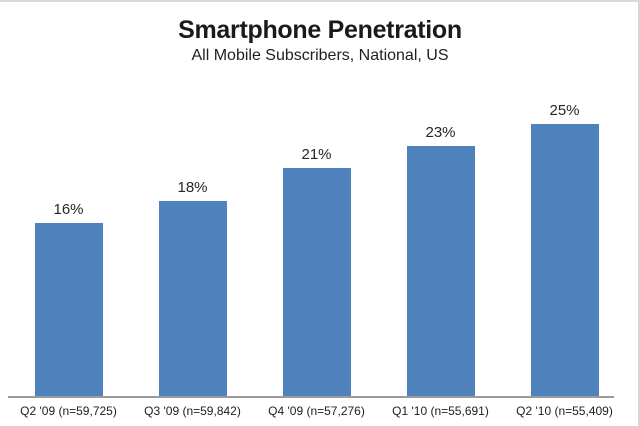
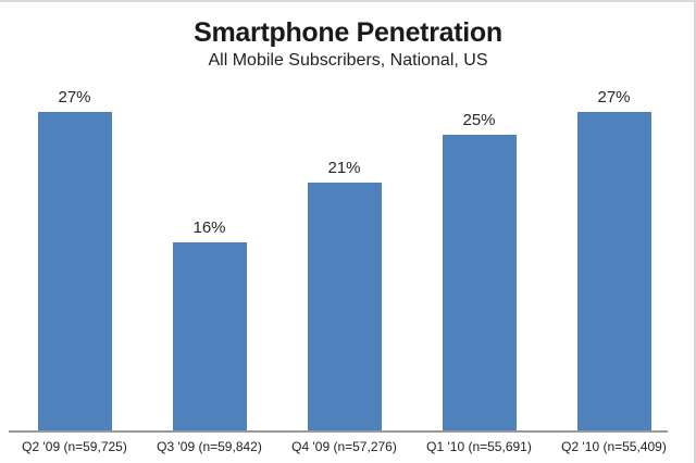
Q2 '09 (n=59,725): 16% -> 27%
Q3 '09 (n=59,842): 18% -> 16%
Q1 '10 (n=55,691): 23% -> 25%
Q2 '10 (n=55,409): 25% -> 27%
